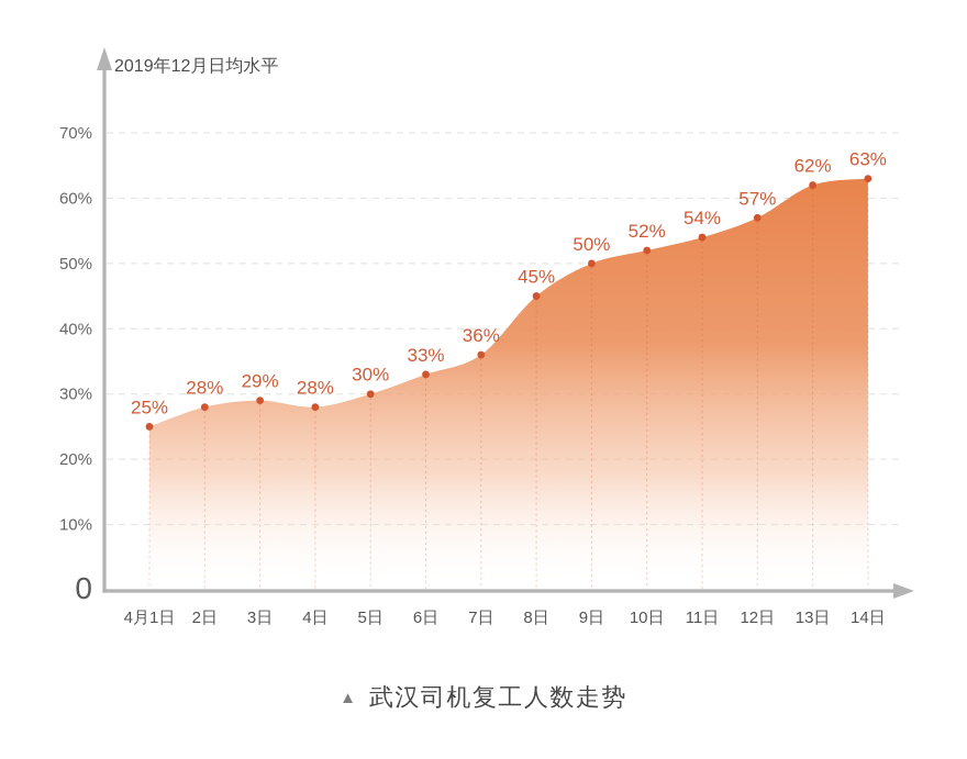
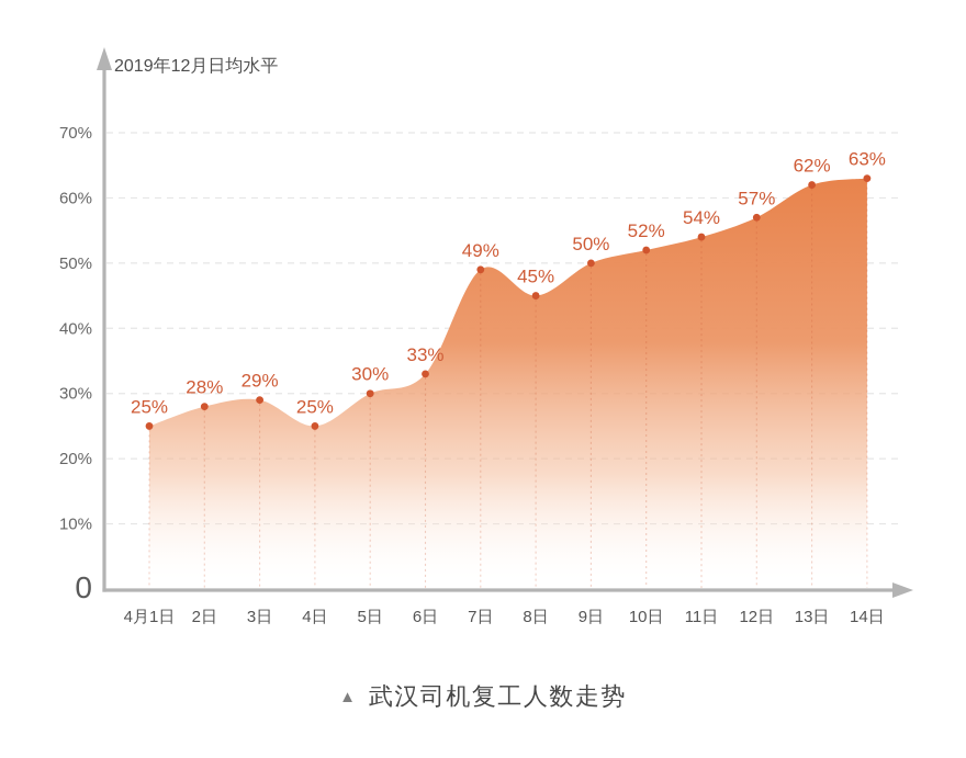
4日: 28% -> 25%
7日: 36% -> 49%
